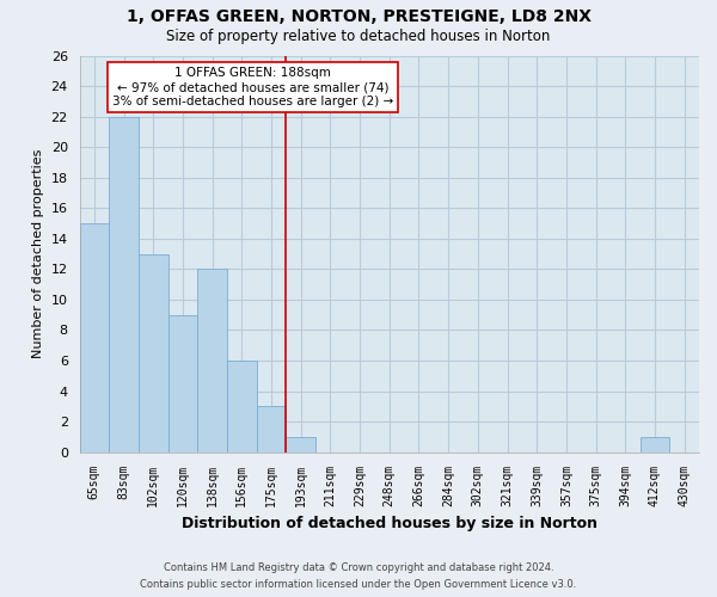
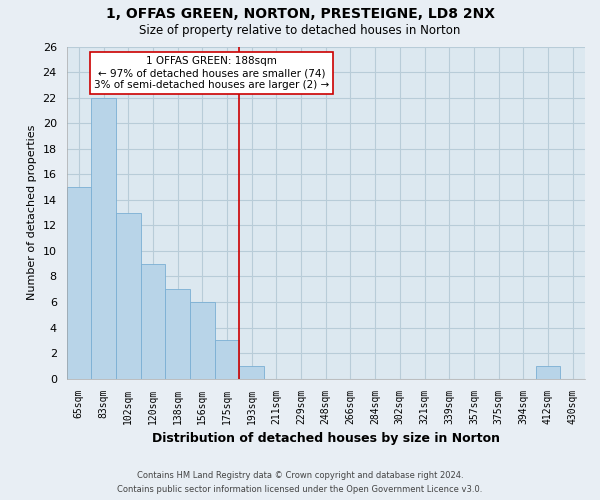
138sqm: 12 -> 7
